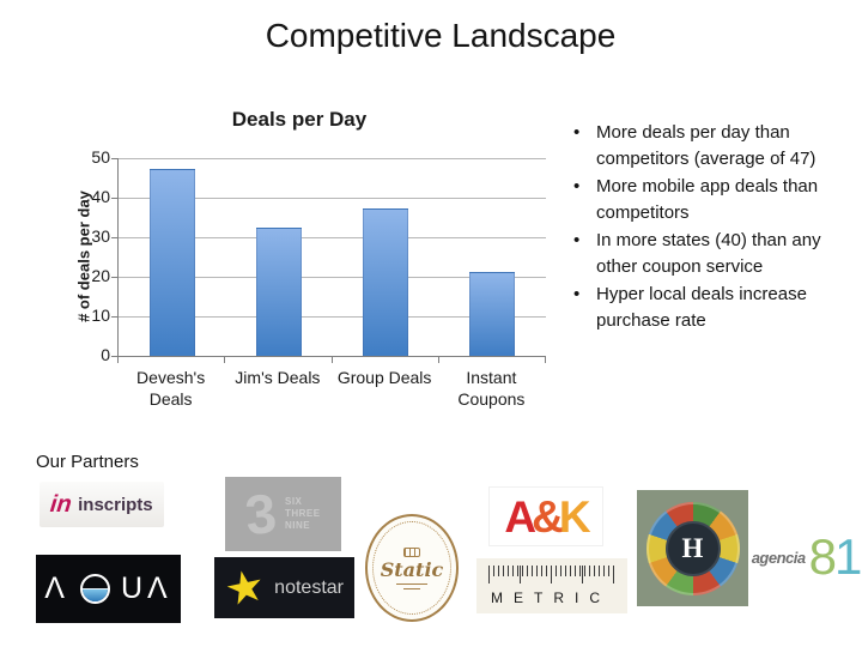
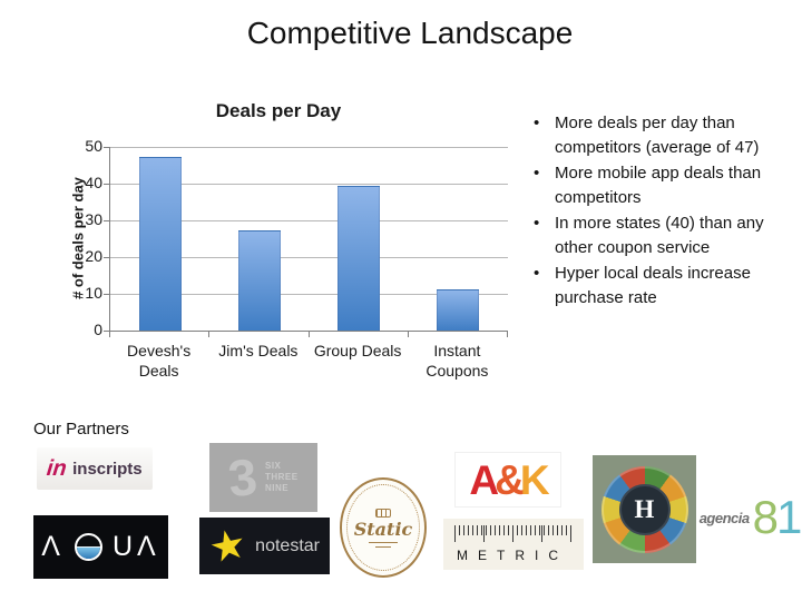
Jim's Deals: 32 -> 27
Group Deals: 37 -> 39
Instant Coupons: 21 -> 11
